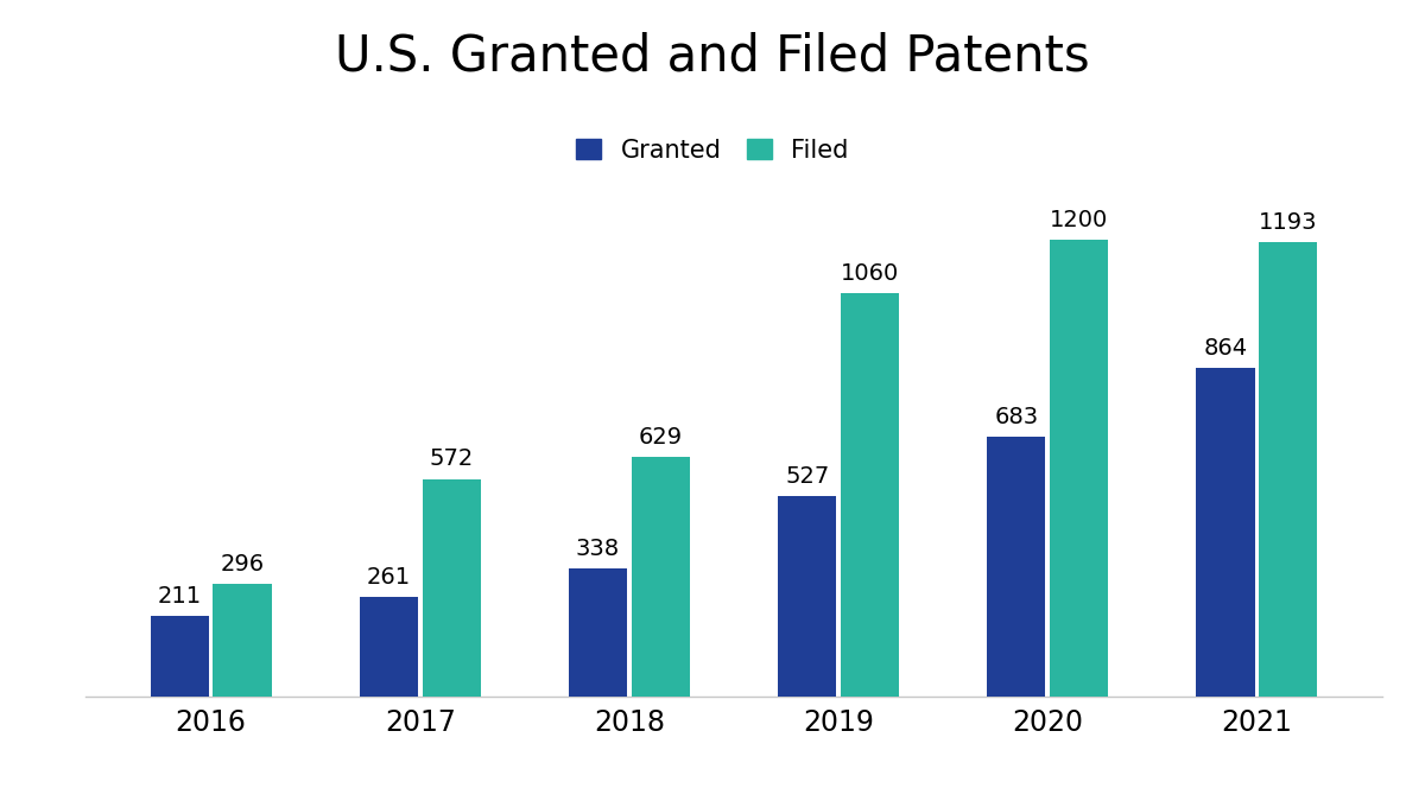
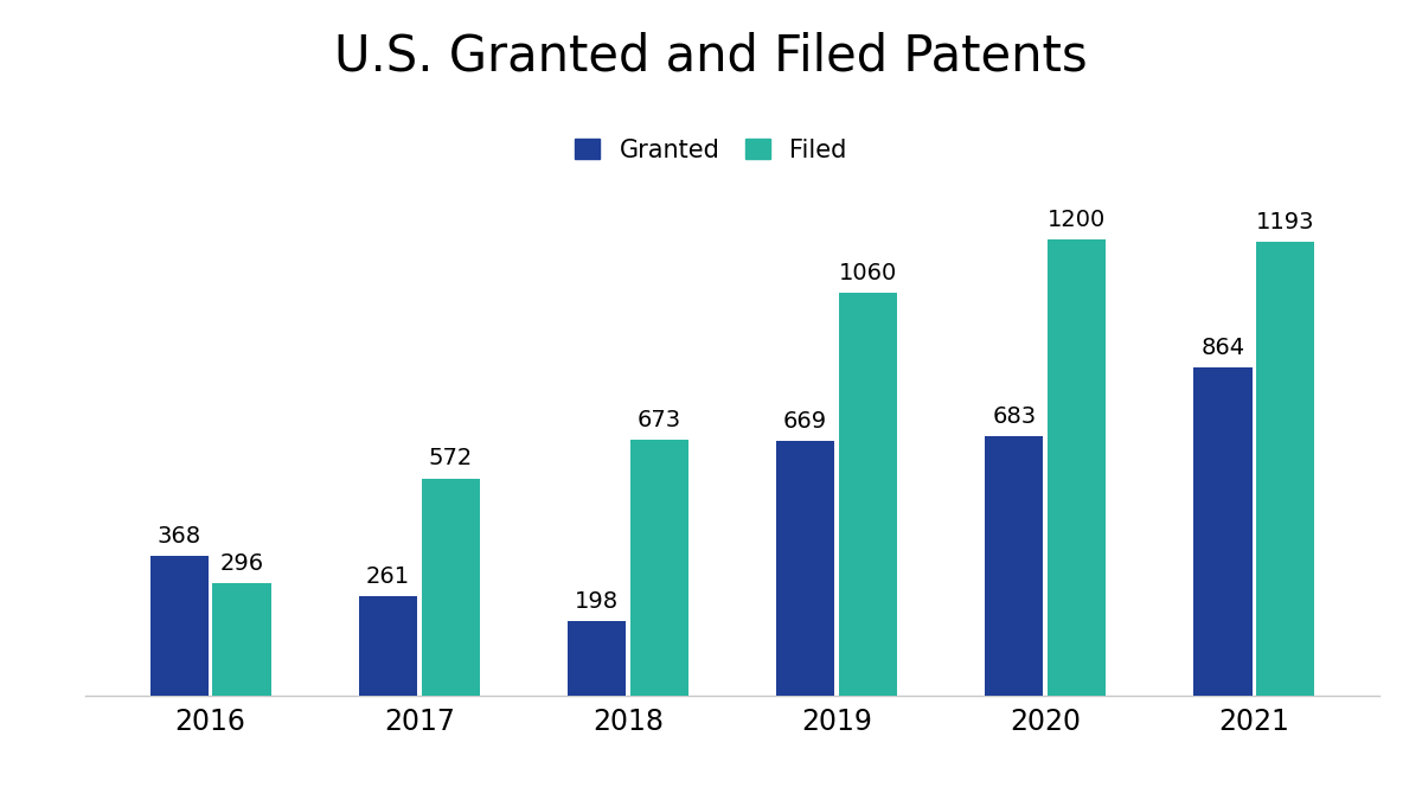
Granted/2016: 211 -> 368
Granted/2018: 338 -> 198
Filed/2018: 629 -> 673
Granted/2019: 527 -> 669
